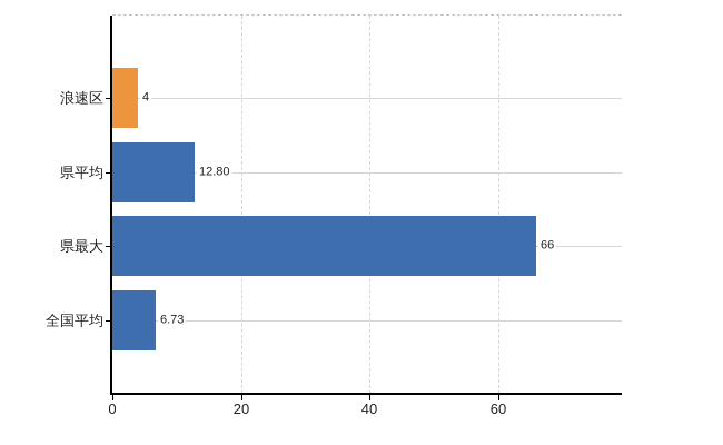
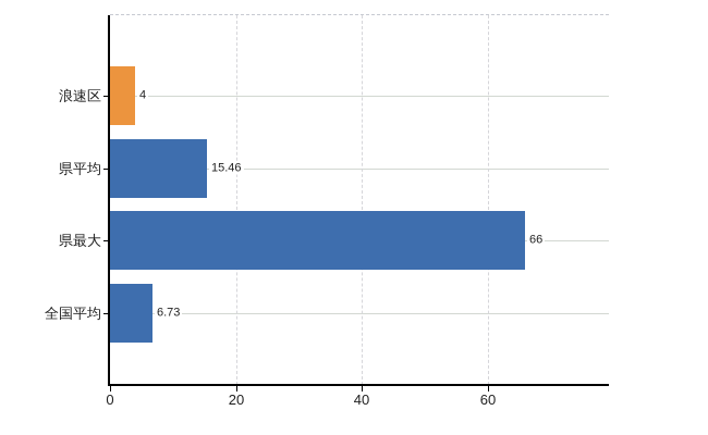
県平均: 12.80 -> 15.46
